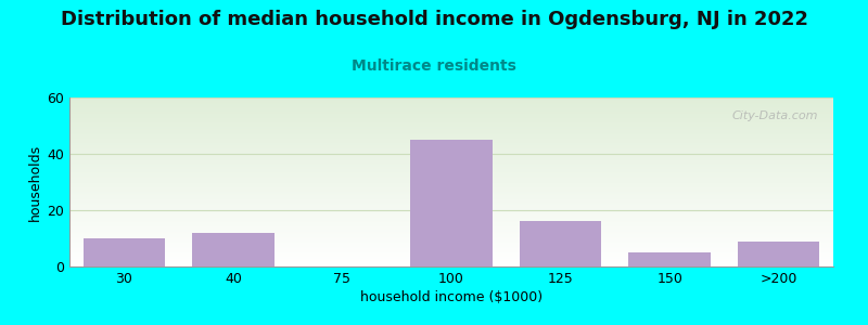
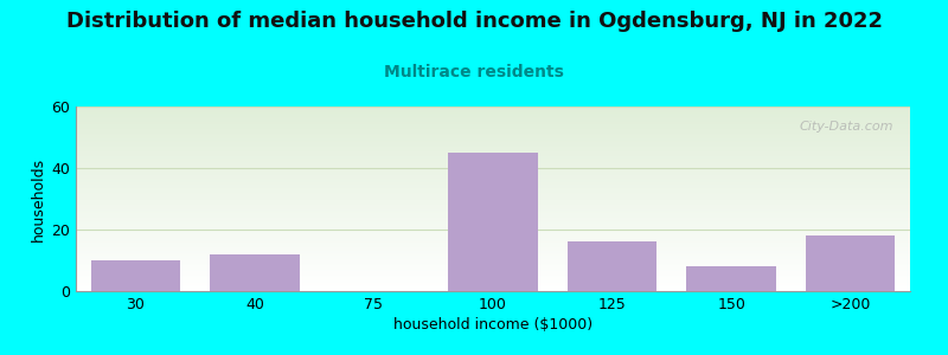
150: 5 -> 8
>200: 9 -> 18
